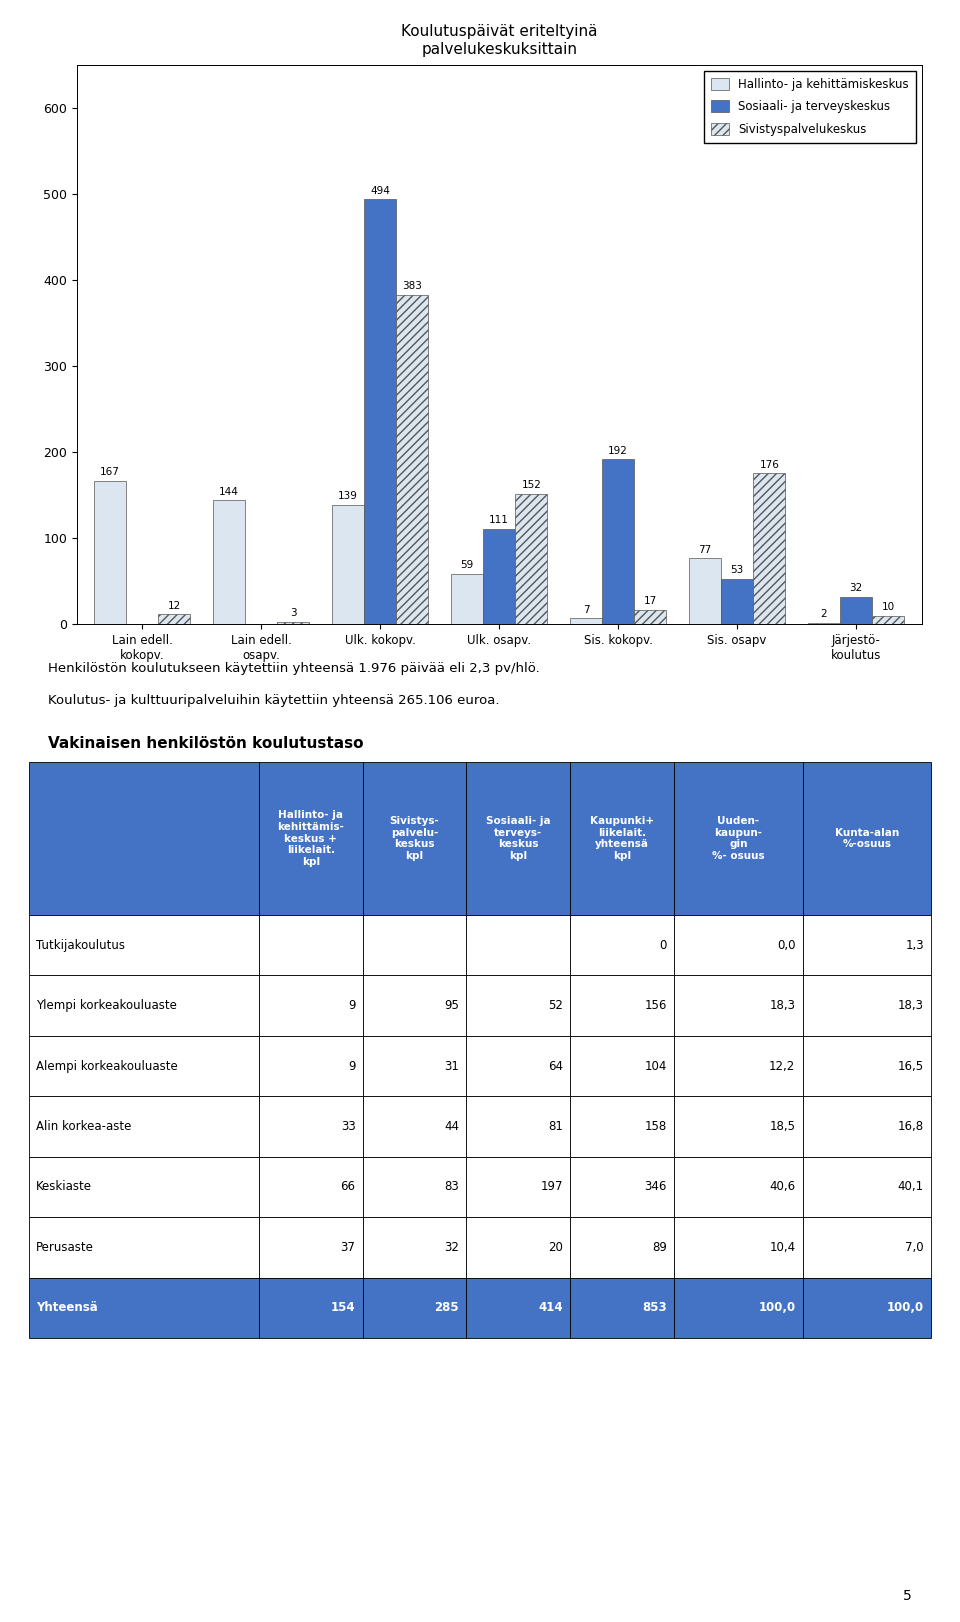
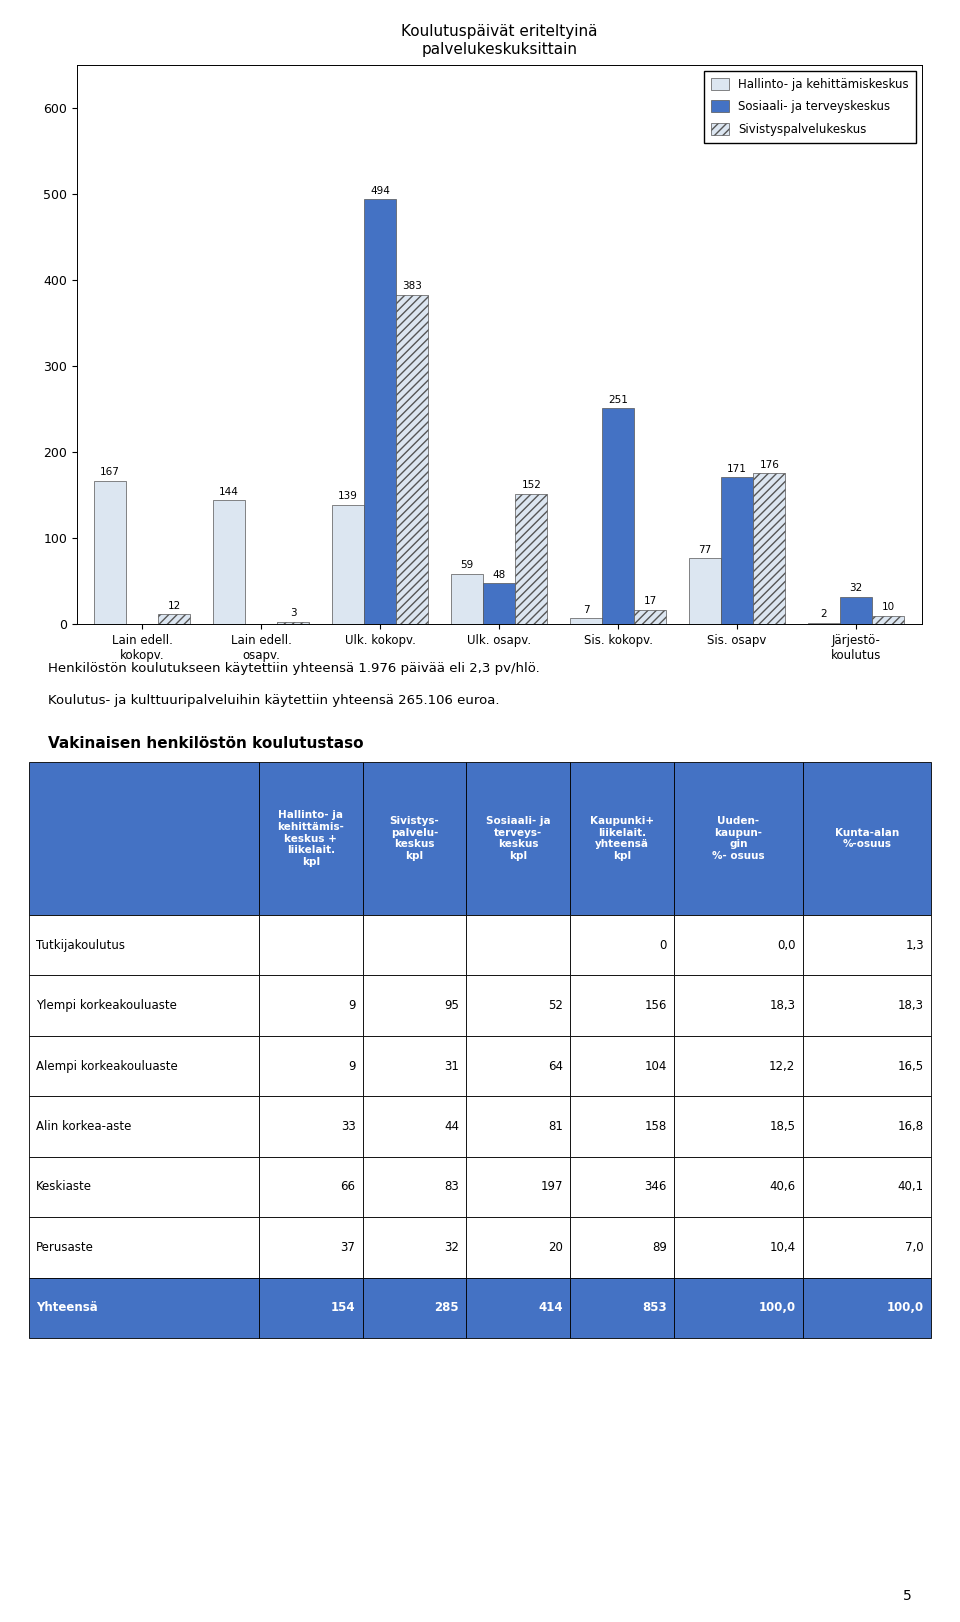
Sosiaali- ja terveyskeskus/Ulk. osapv.: 111 -> 48
Sosiaali- ja terveyskeskus/Sis. kokopv.: 192 -> 251
Sosiaali- ja terveyskeskus/Sis. osapv: 53 -> 171
